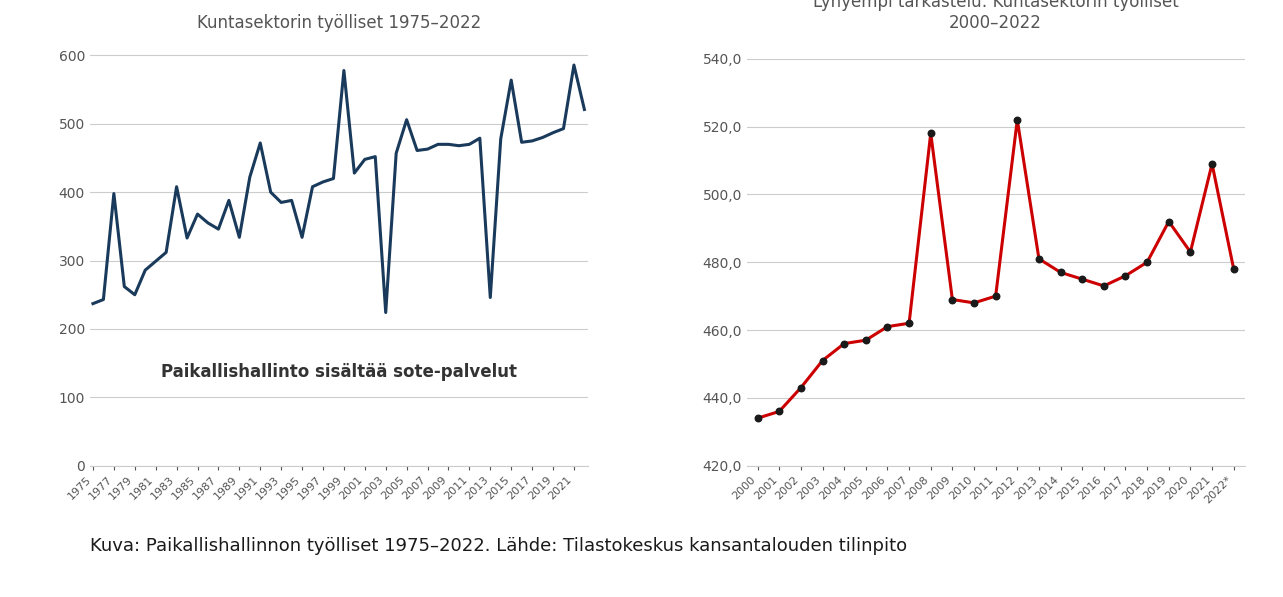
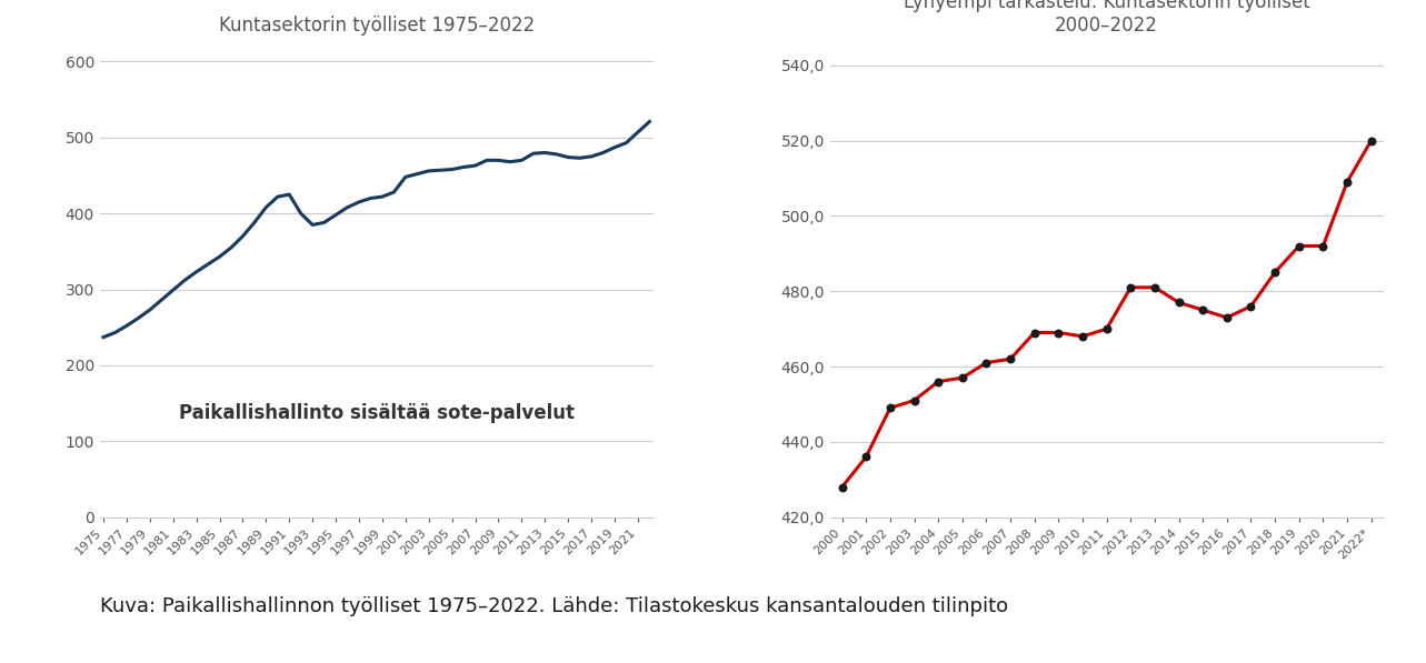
Kuntasektorin työlliset 1975–2022/1977: 398 -> 252
Kuntasektorin työlliset 1975–2022/1979: 250 -> 273
Kuntasektorin työlliset 1975–2022/1983: 408 -> 323
Kuntasektorin työlliset 1975–2022/1985: 368 -> 343
Kuntasektorin työlliset 1975–2022/1987: 346 -> 370
Kuntasektorin työlliset 1975–2022/1989: 334 -> 408
Kuntasektorin työlliset 1975–2022/1991: 472 -> 425
Kuntasektorin työlliset 1975–2022/1995: 334 -> 398
Kuntasektorin työlliset 1975–2022/1999: 578 -> 422
Kuntasektorin työlliset 1975–2022/2003: 224 -> 456
Kuntasektorin työlliset 1975–2022/2005: 506 -> 458
Kuntasektorin työlliset 1975–2022/2013: 246 -> 480
Kuntasektorin työlliset 1975–2022/2015: 564 -> 474
Kuntasektorin työlliset 1975–2022/2021: 586 -> 507
2000: 434 -> 428
2002: 443 -> 449
2008: 518 -> 469
2012: 522 -> 481
2018: 480 -> 485
2020: 483 -> 492
2022*: 478 -> 520
